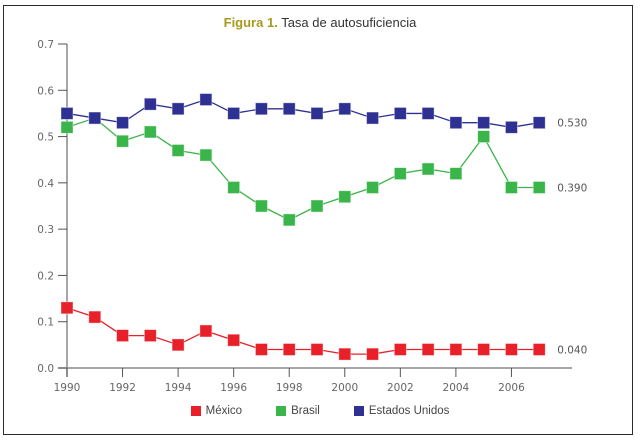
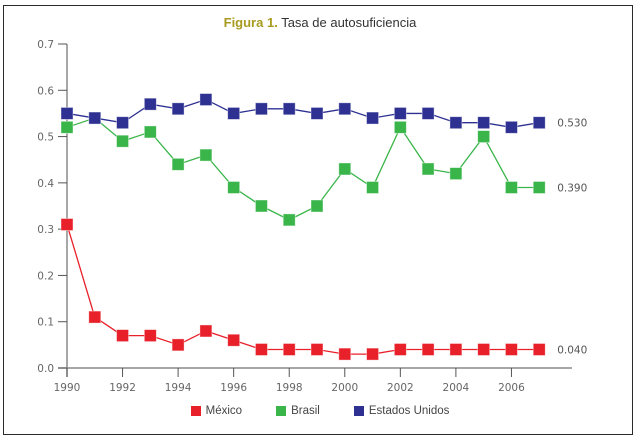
México/1990: 0.13 -> 0.31
Brasil/1994: 0.47 -> 0.44
Brasil/2000: 0.37 -> 0.43
Brasil/2002: 0.42 -> 0.52
